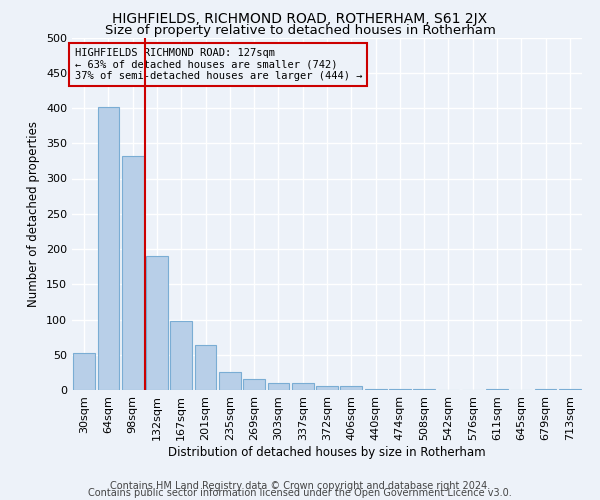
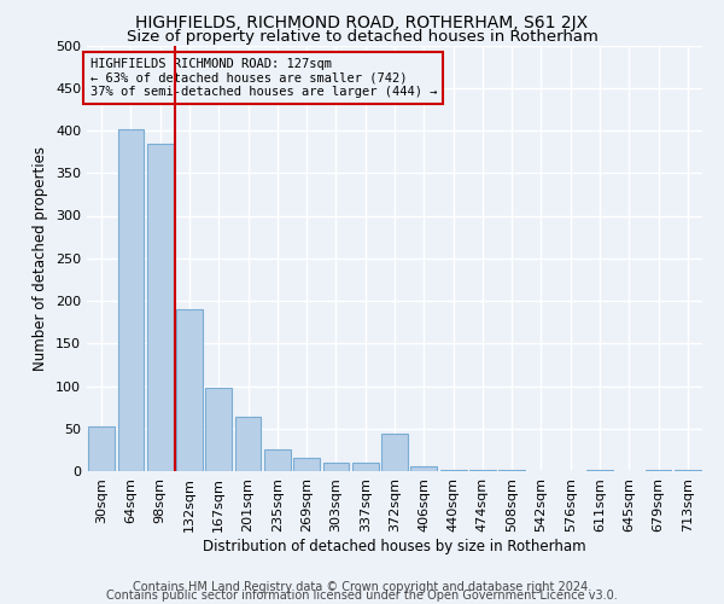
98sqm: 332 -> 384
372sqm: 5 -> 44
